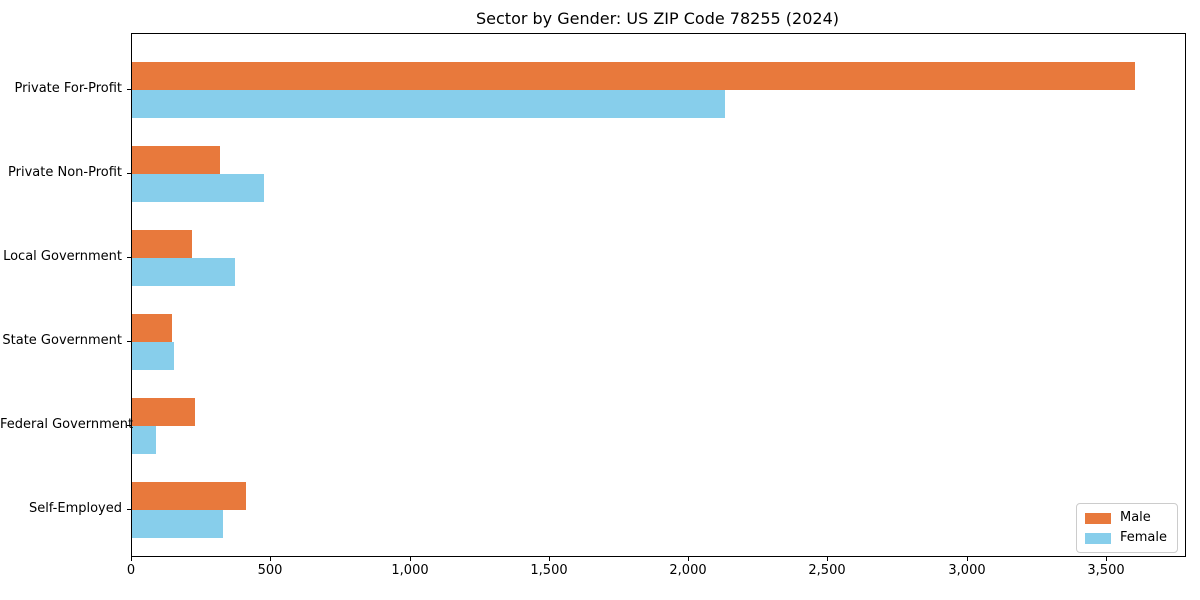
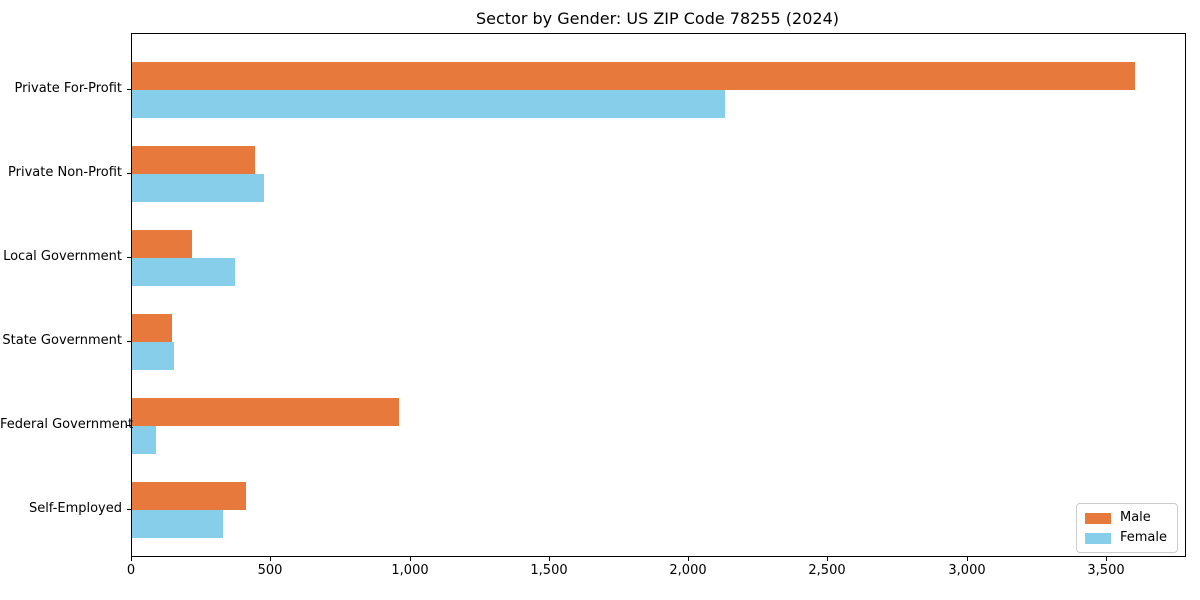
Male/Private Non-Profit: 320 -> 440
Male/Federal Government: 220 -> 960
